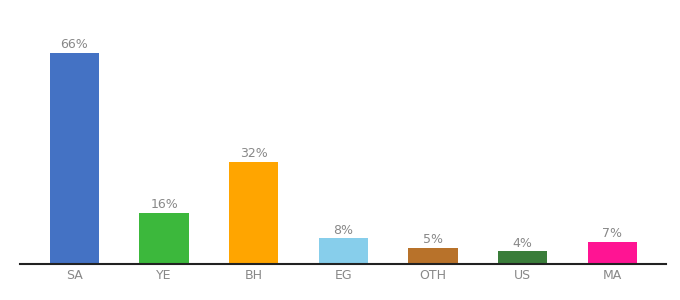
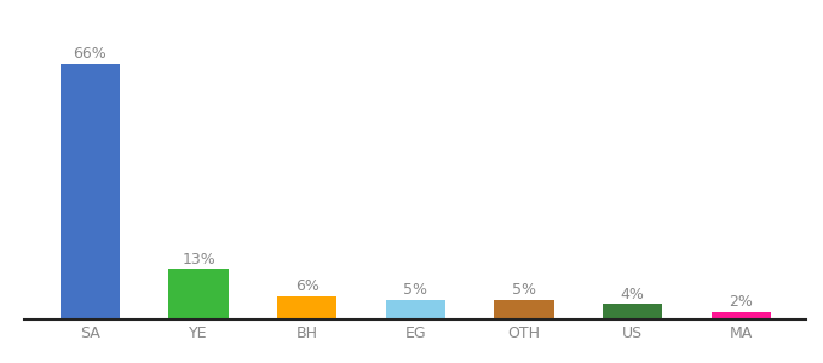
YE: 16% -> 13%
BH: 32% -> 6%
EG: 8% -> 5%
MA: 7% -> 2%
